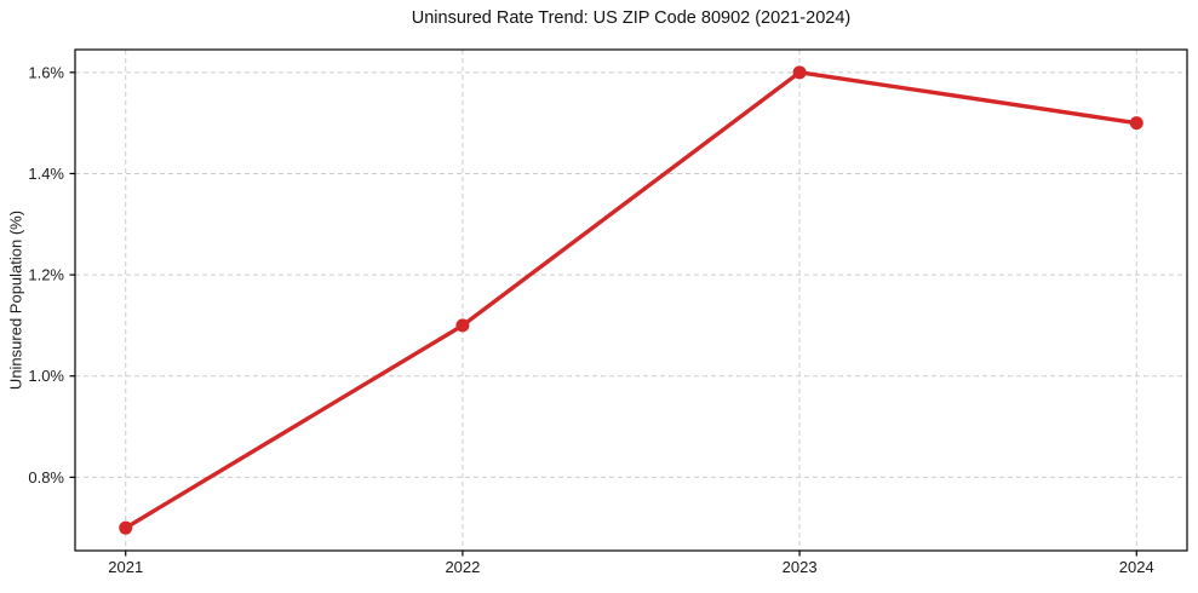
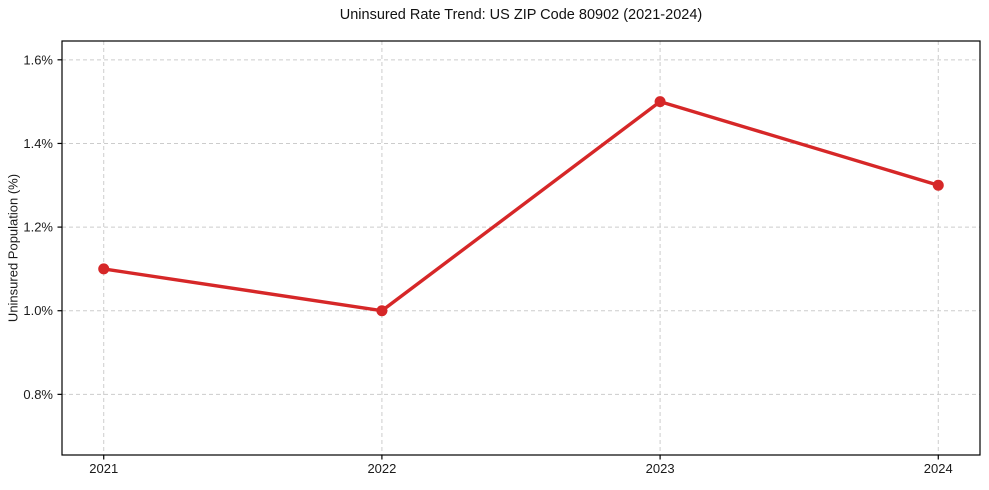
2021: 0.7% -> 1.1%
2022: 1.1% -> 1.0%
2023: 1.6% -> 1.5%
2024: 1.5% -> 1.3%
